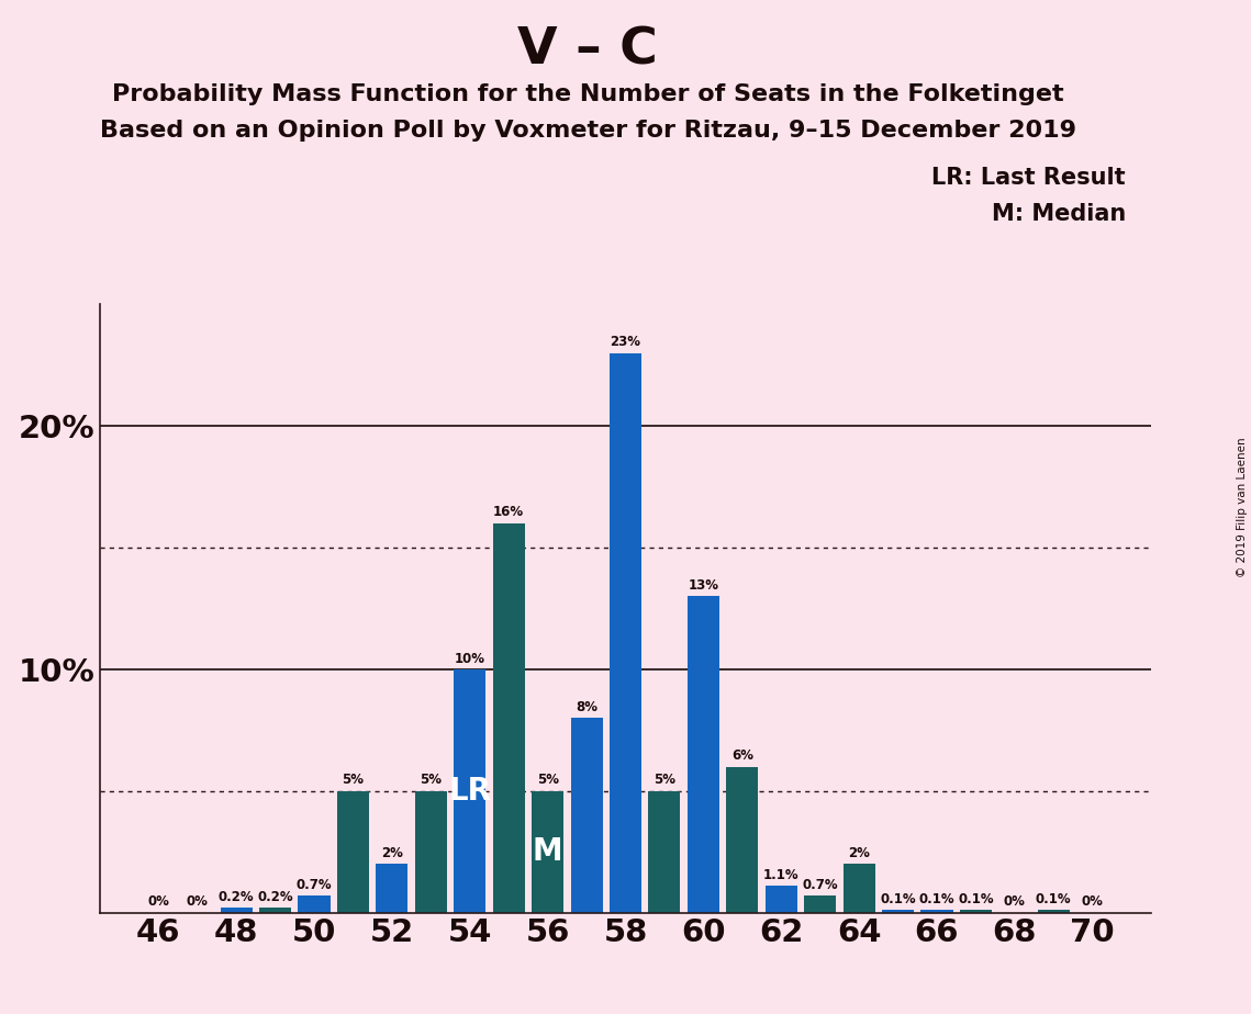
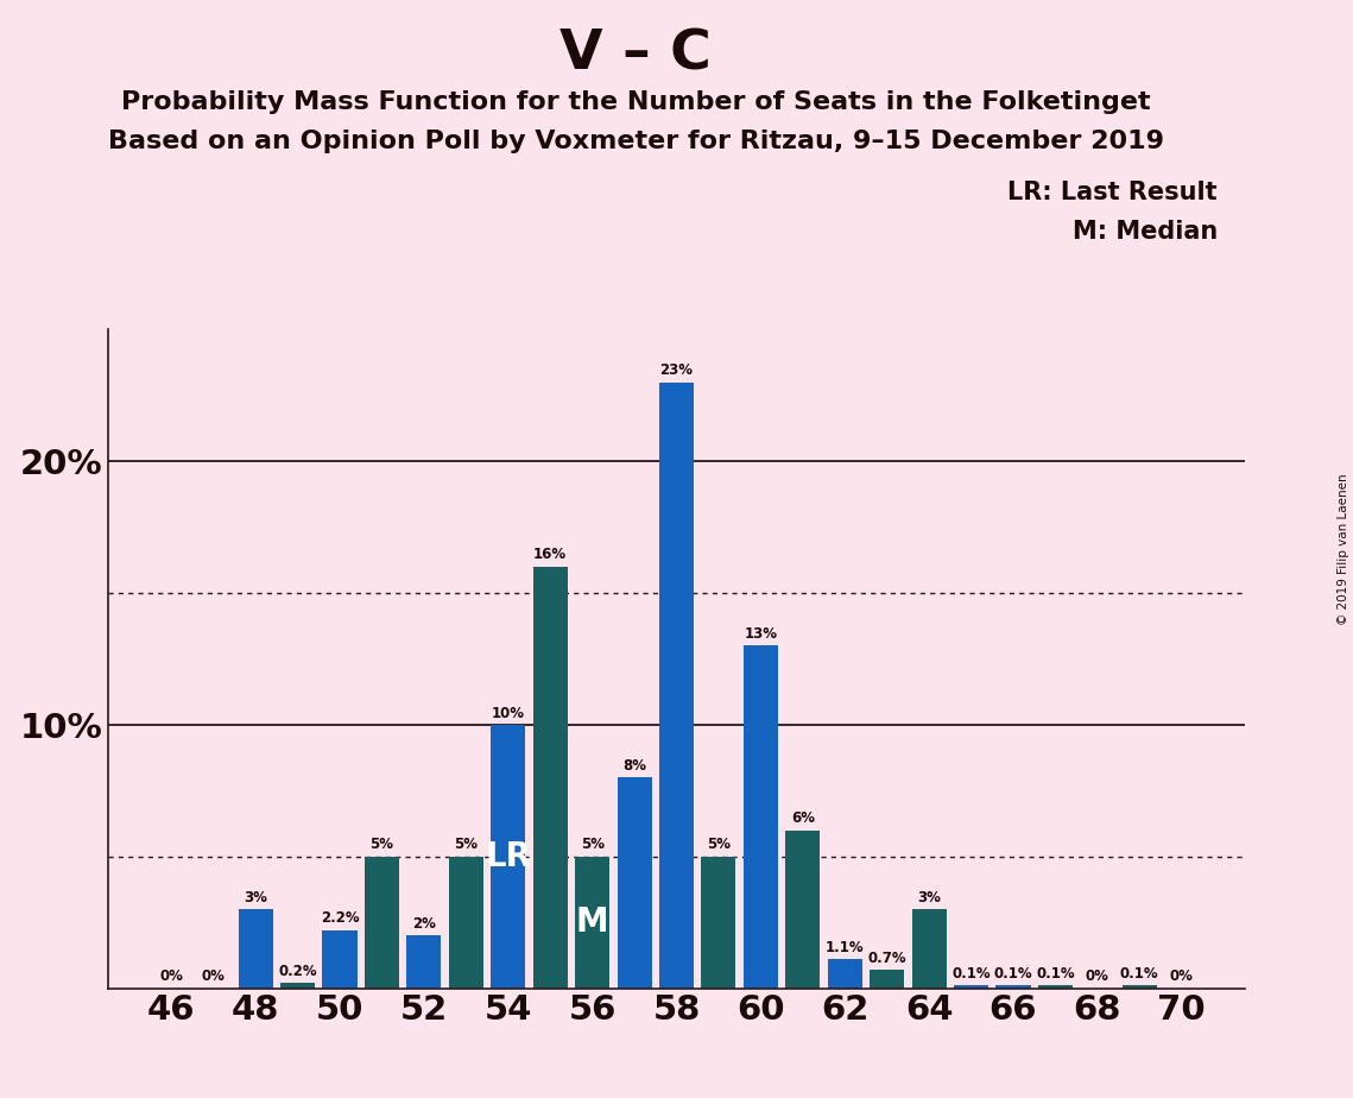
48: 0.2% -> 3%
50: 0.7% -> 2.2%
64: 2% -> 3%
